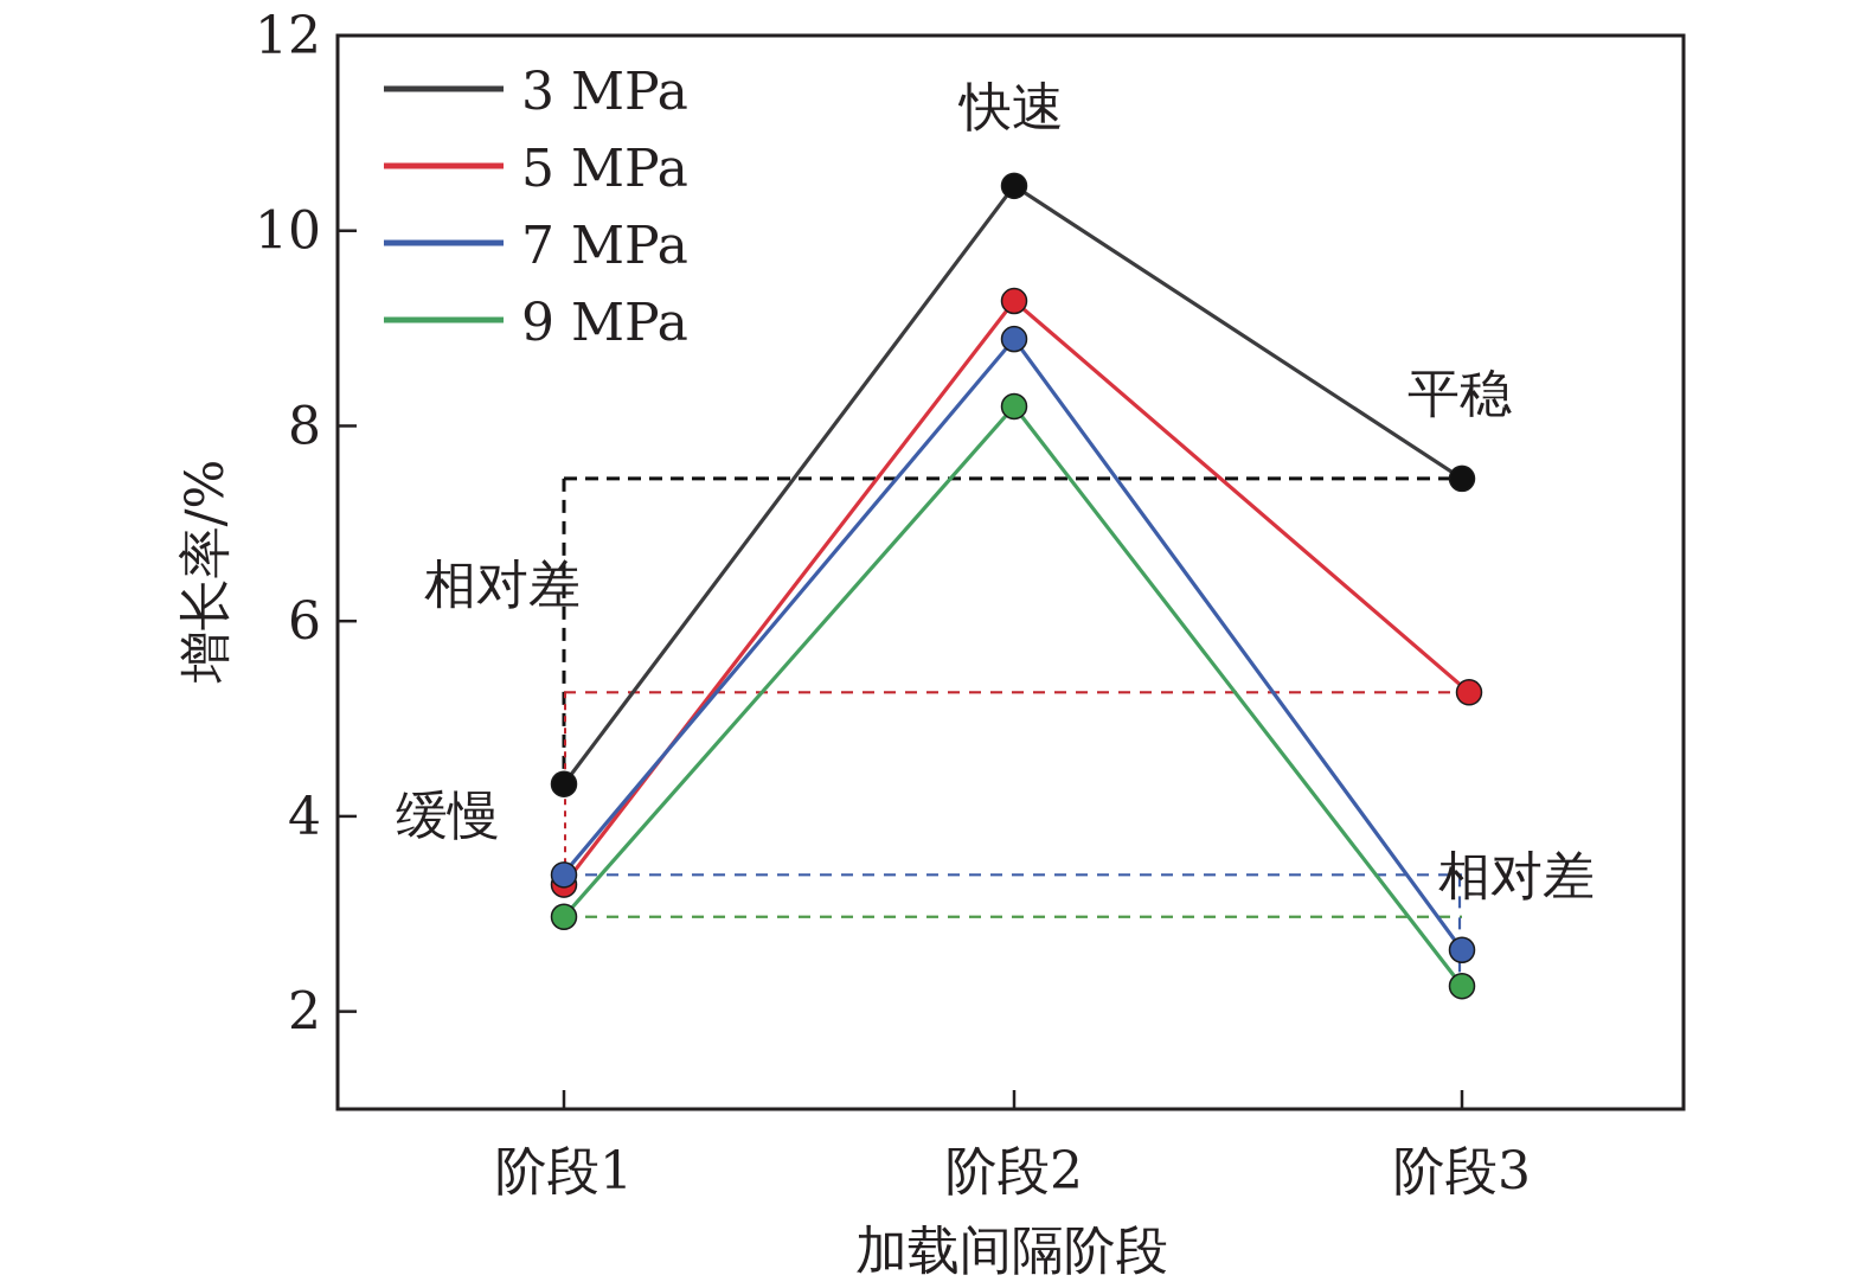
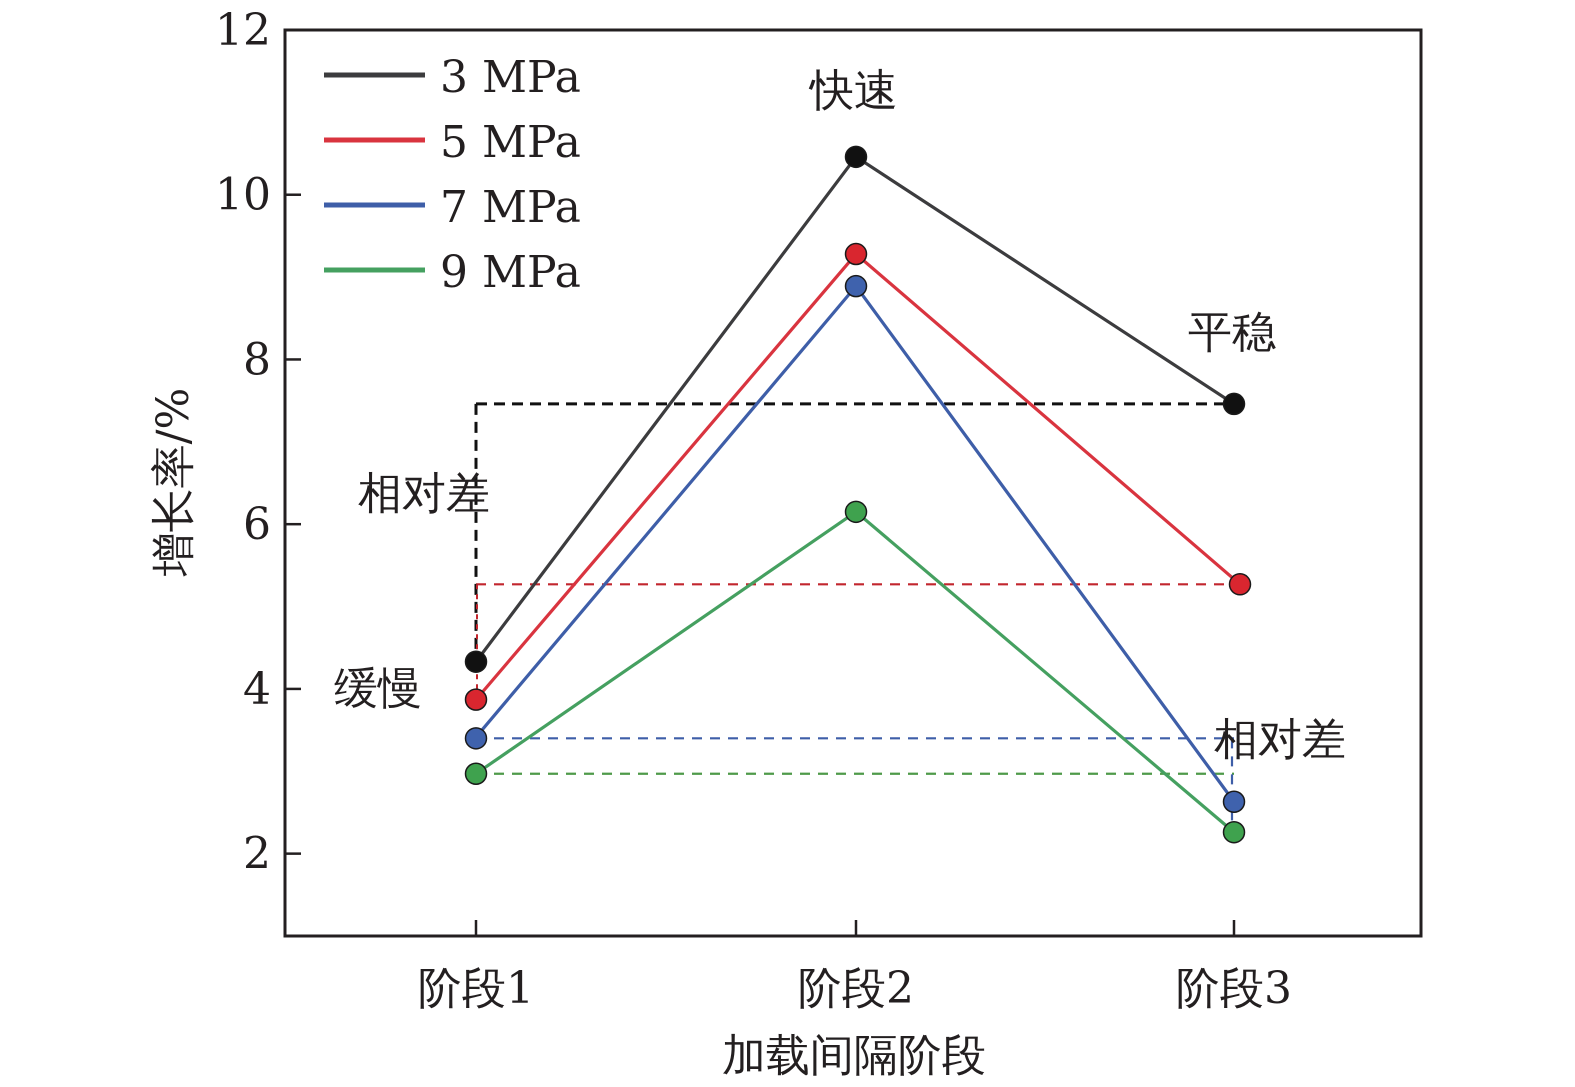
5 MPa/阶段1: 3.3 -> 3.9
9 MPa/阶段2: 8.2 -> 6.2
